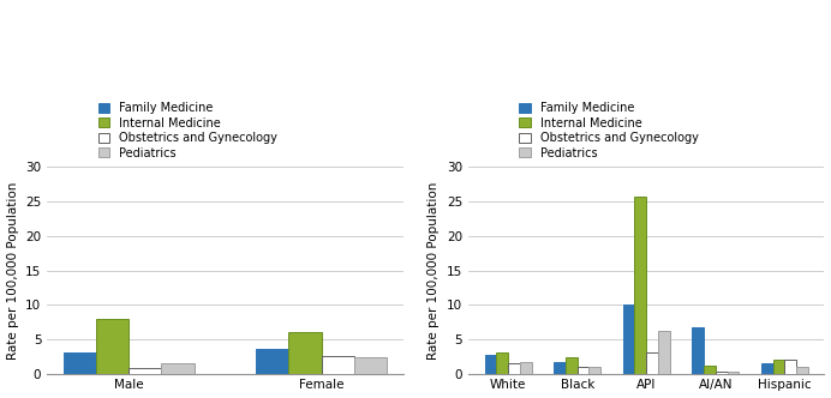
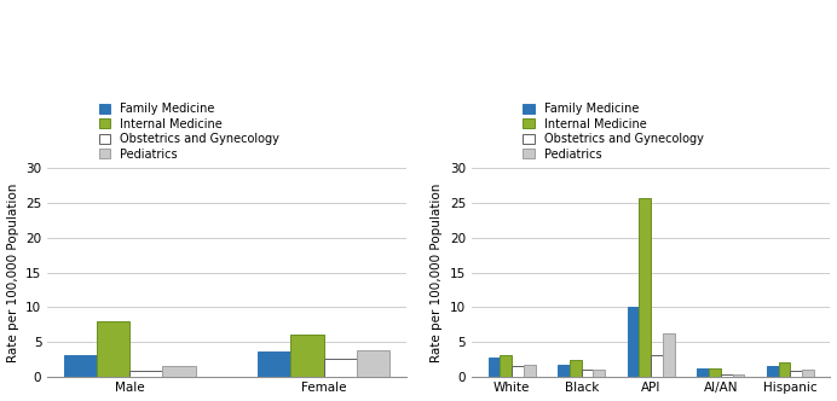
Pediatrics/Female: 2.4 -> 3.7
Family Medicine/AI/AN: 6.8 -> 1.2
Obstetrics and Gynecology/Hispanic: 2.0 -> 0.8
